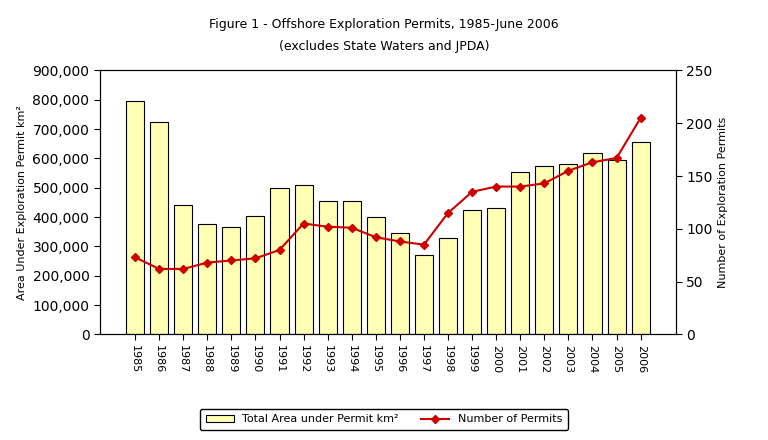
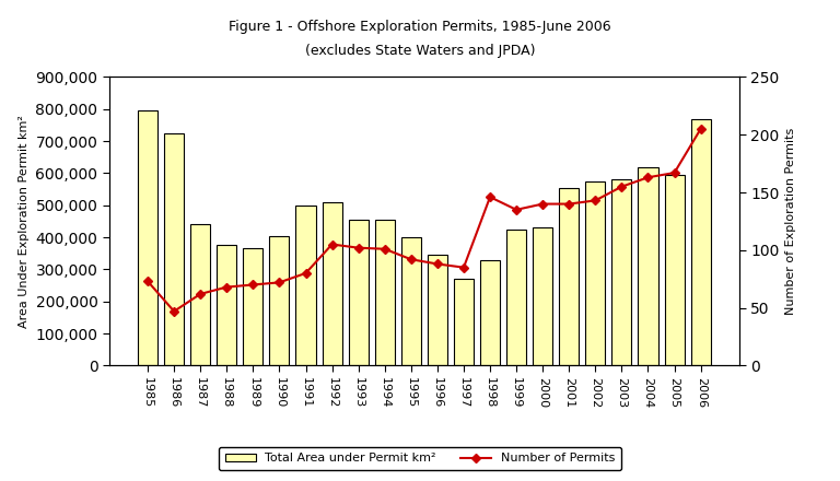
Number of Permits/1986: 62 -> 47
Number of Permits/1998: 115 -> 146
Total Area under Permit km²/2006: 655,000 -> 770,000
